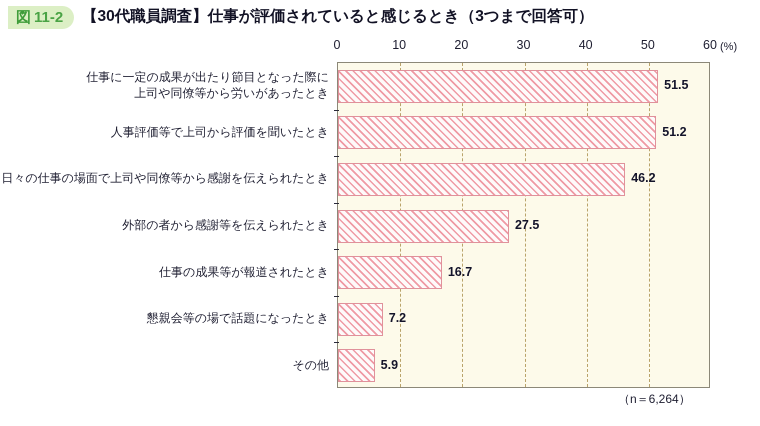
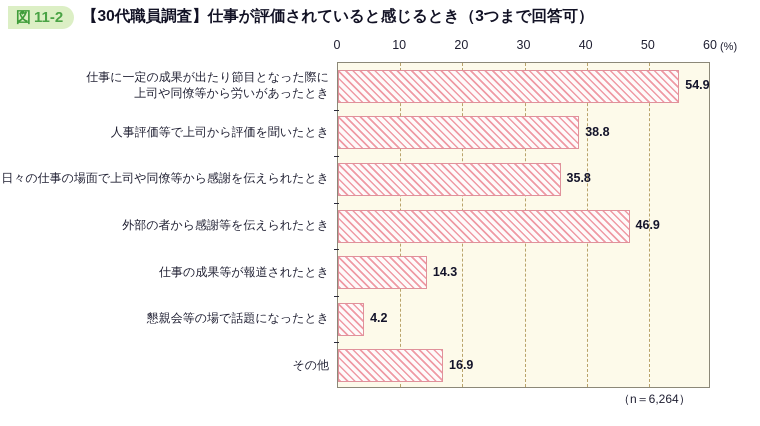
仕事に一定の成果が出たり節目となった際に上司や同僚等から労いがあったとき: 51.5 -> 54.9
人事評価等で上司から評価を聞いたとき: 51.2 -> 38.8
日々の仕事の場面で上司や同僚等から感謝を伝えられたとき: 46.2 -> 35.8
外部の者から感謝等を伝えられたとき: 27.5 -> 46.9
仕事の成果等が報道されたとき: 16.7 -> 14.3
懇親会等の場で話題になったとき: 7.2 -> 4.2
その他: 5.9 -> 16.9
